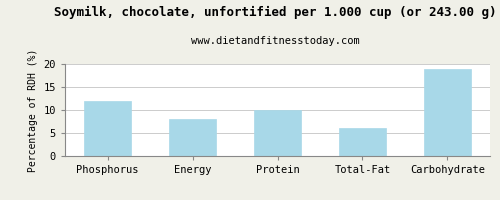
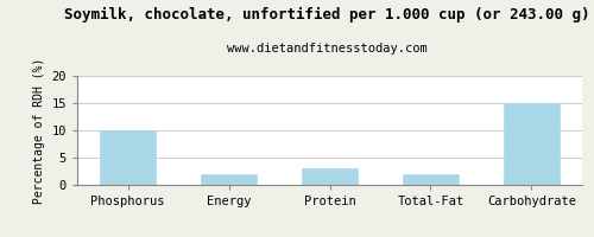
Phosphorus: 12 -> 10
Energy: 8 -> 2
Protein: 10 -> 3
Total-Fat: 6 -> 2
Carbohydrate: 19 -> 15
